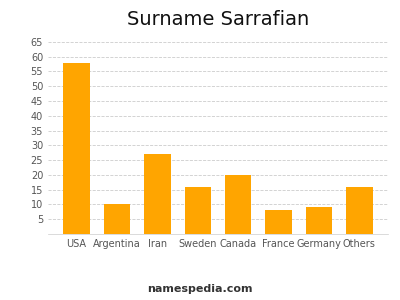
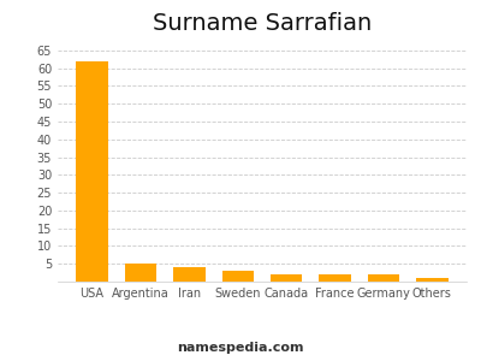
USA: 58 -> 62
Argentina: 10 -> 5
Iran: 27 -> 4
Sweden: 16 -> 3
Canada: 20 -> 2
France: 8 -> 2
Germany: 9 -> 2
Others: 16 -> 1
